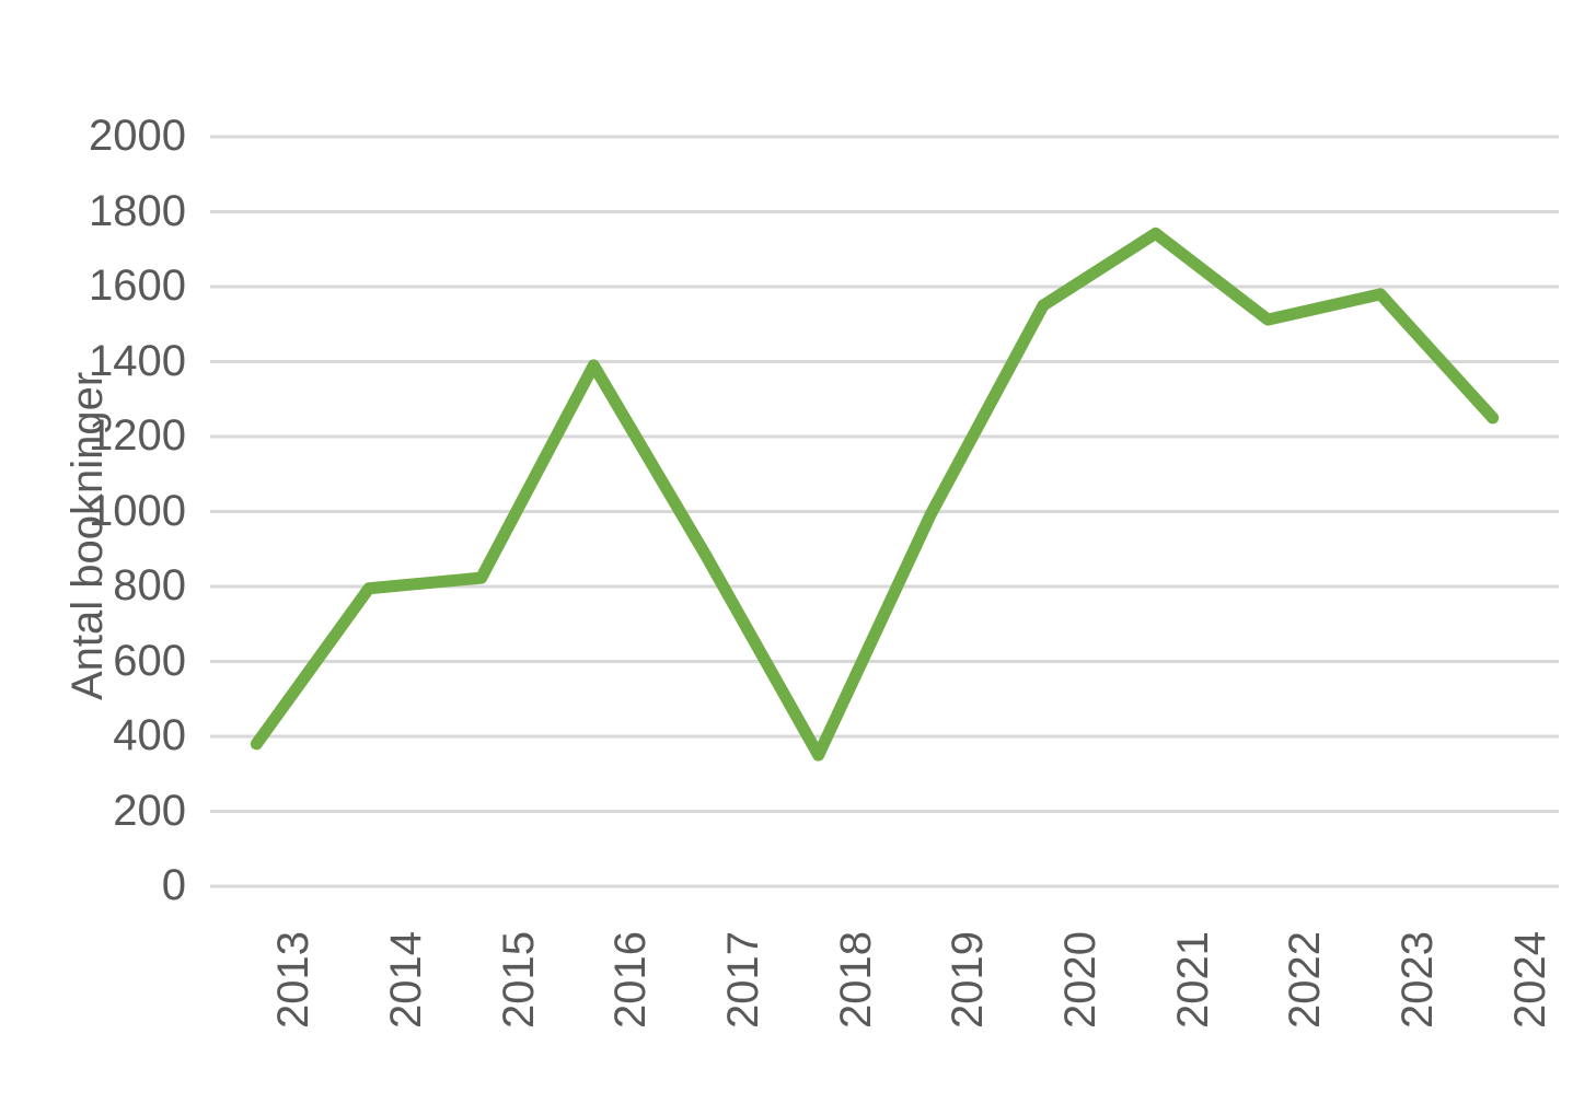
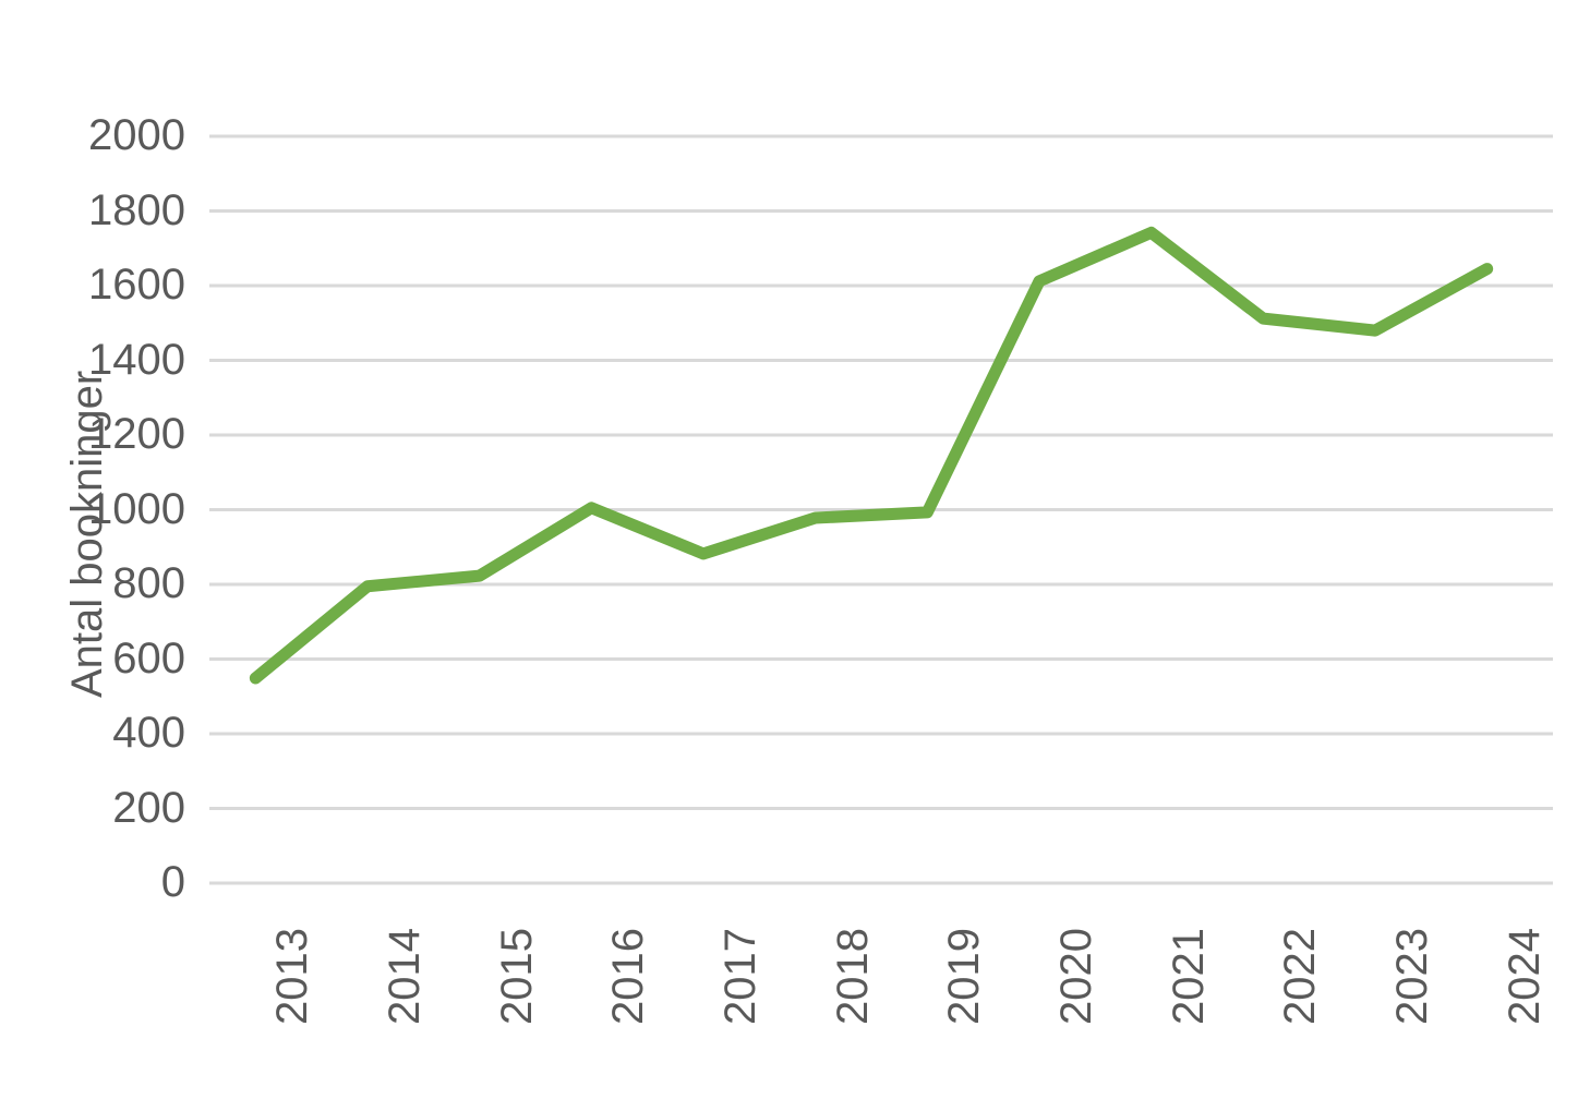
2013: 380 -> 550
2016: 1390 -> 1000
2018: 350 -> 980
2020: 1550 -> 1610
2023: 1580 -> 1480
2024: 1250 -> 1640
